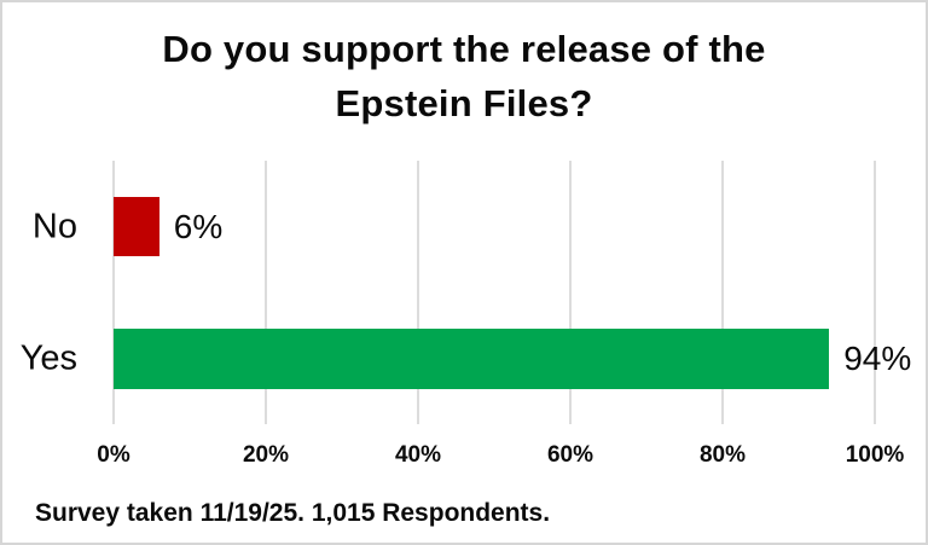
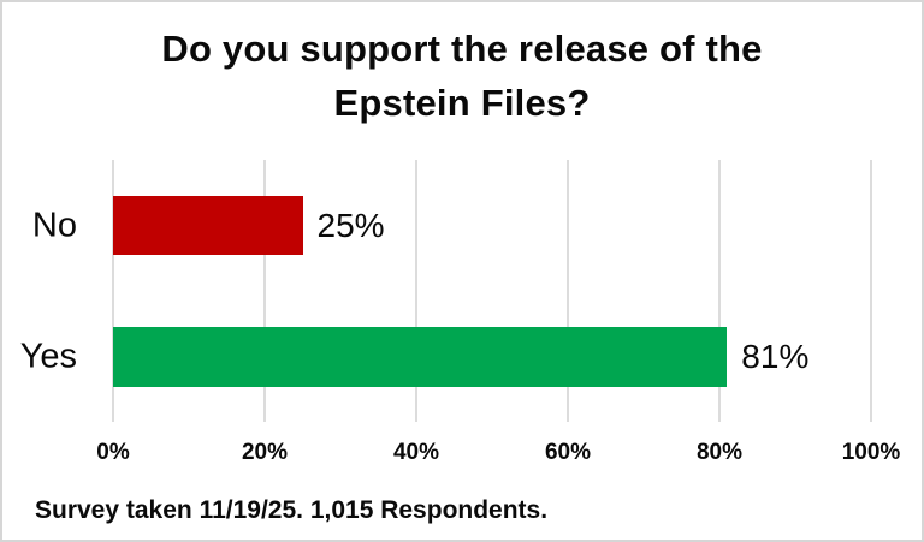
No: 6% -> 25%
Yes: 94% -> 81%
